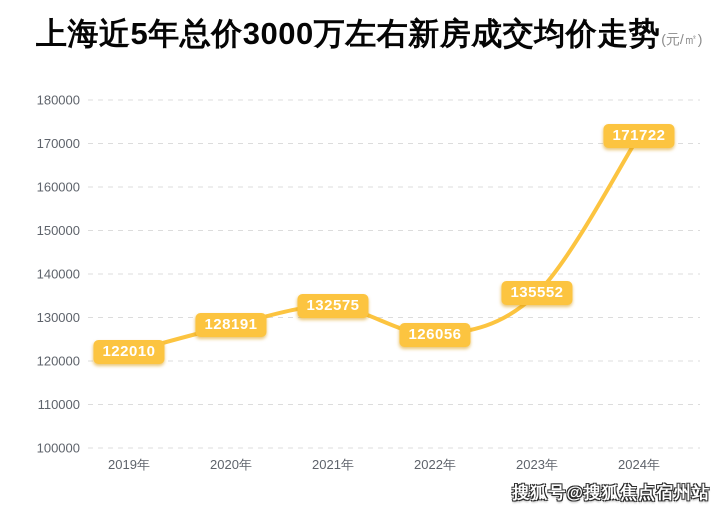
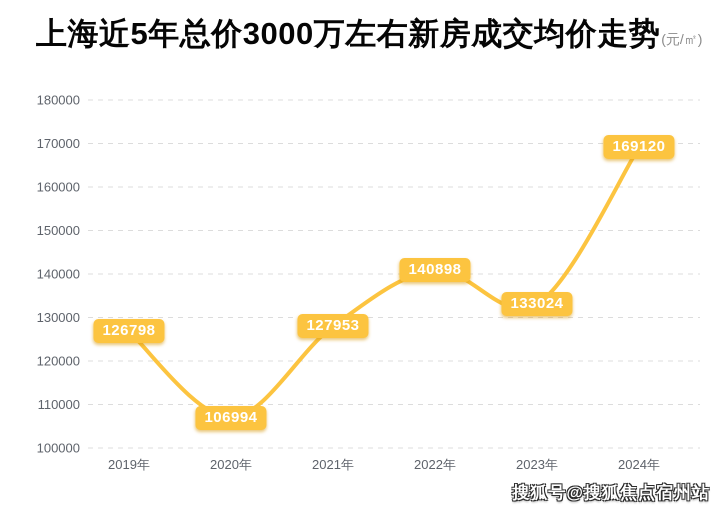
2019年: 122010 -> 126798
2020年: 128191 -> 106994
2021年: 132575 -> 127953
2022年: 126056 -> 140898
2023年: 135552 -> 133024
2024年: 171722 -> 169120
